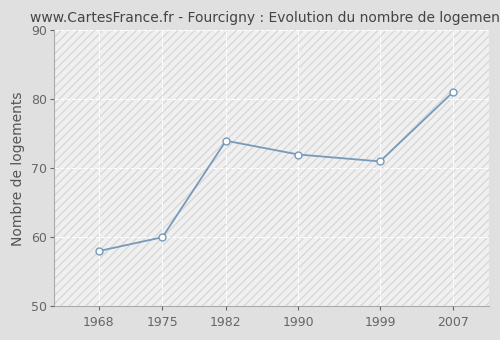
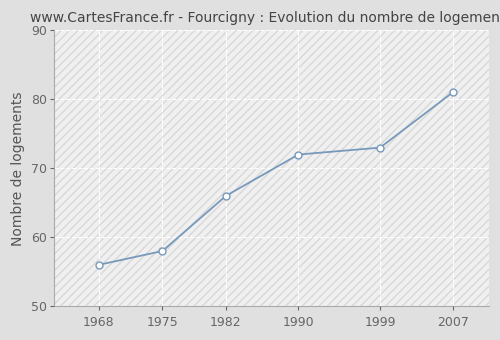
1968: 58 -> 56
1975: 60 -> 58
1982: 74 -> 66
1999: 71 -> 73
